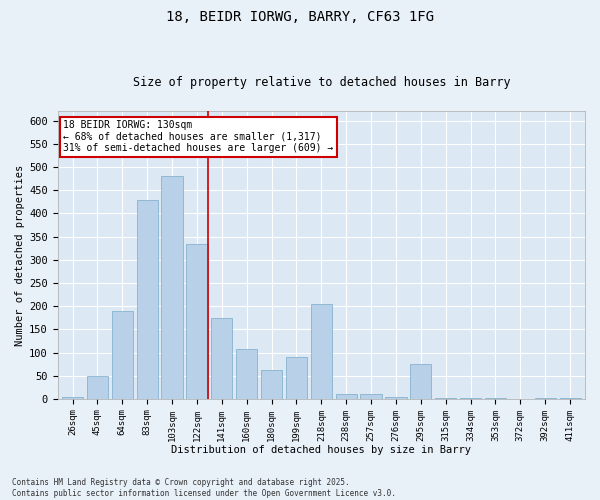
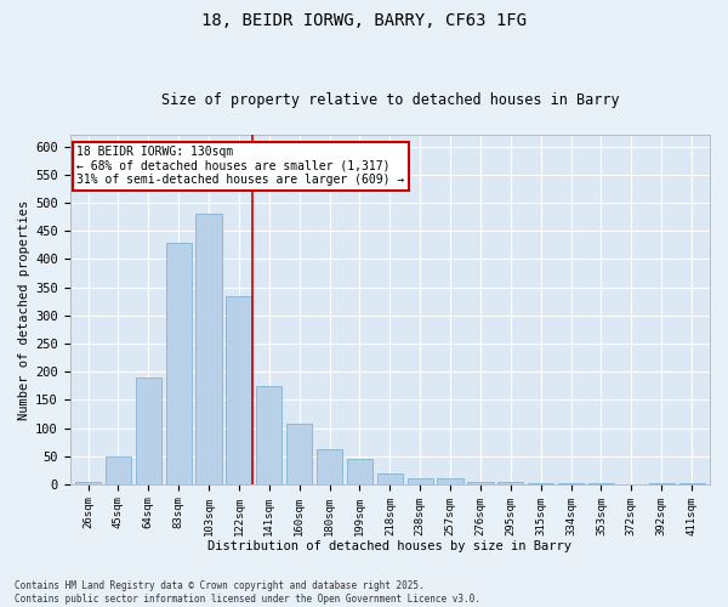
199sqm: 90 -> 45
218sqm: 205 -> 20
295sqm: 75 -> 4
